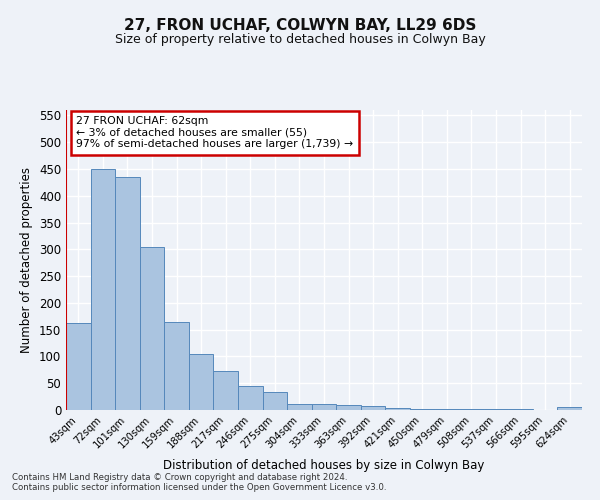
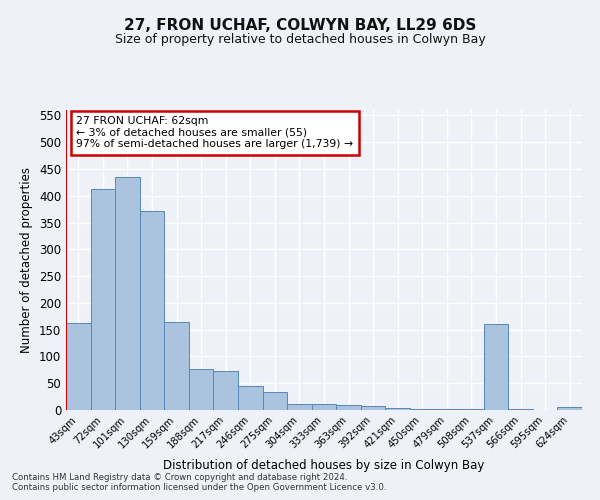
72sqm: 450 -> 412
130sqm: 305 -> 372
188sqm: 105 -> 76
537sqm: 1 -> 160
